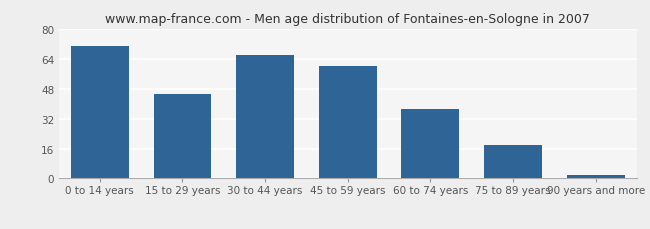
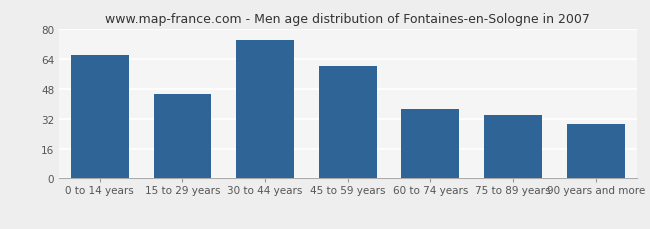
0 to 14 years: 71 -> 66
30 to 44 years: 66 -> 74
75 to 89 years: 18 -> 34
90 years and more: 2 -> 29
